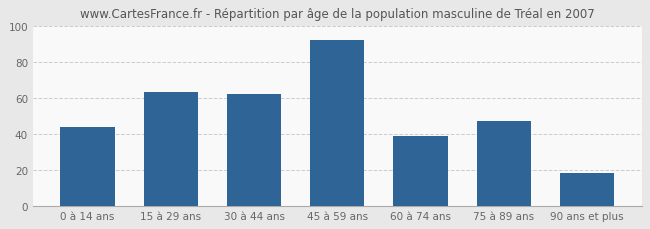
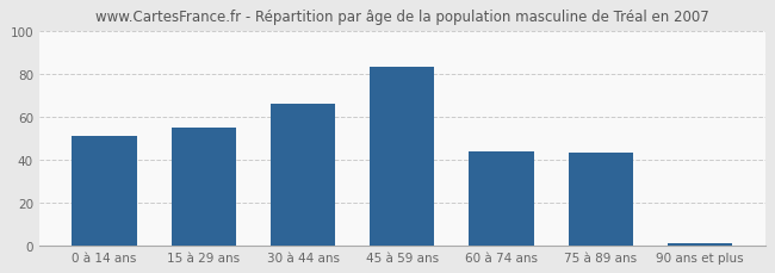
0 à 14 ans: 44 -> 51
15 à 29 ans: 63 -> 55
30 à 44 ans: 62 -> 66
45 à 59 ans: 92 -> 83
60 à 74 ans: 39 -> 44
75 à 89 ans: 47 -> 43
90 ans et plus: 18 -> 1
